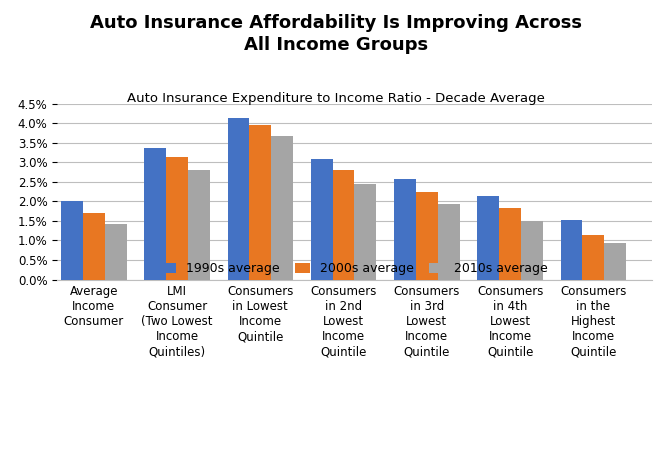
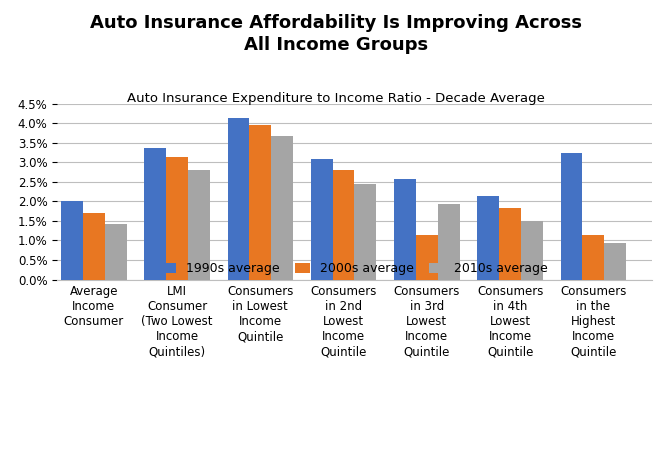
2000s average/Consumers in 3rd Lowest Income Quintile: 2.24% -> 1.15%
1990s average/Consumers in the Highest Income Quintile: 1.52% -> 3.25%
